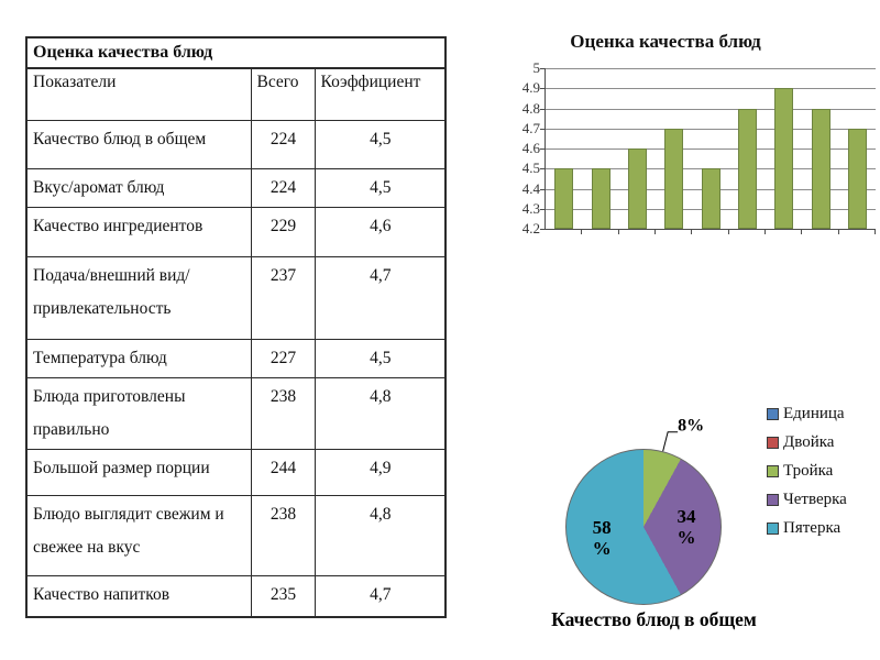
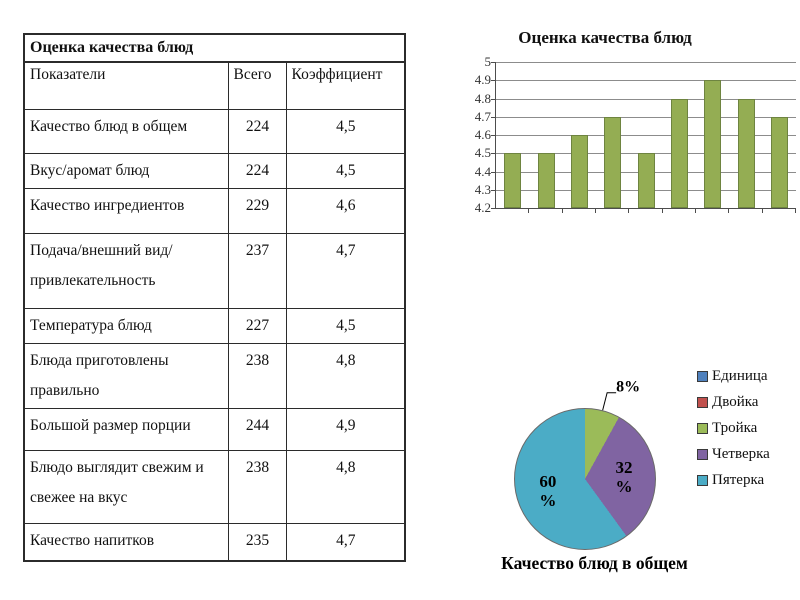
Качество блюд в общем/Четверка: 34 -> 32
Качество блюд в общем/Пятерка: 58 -> 60
